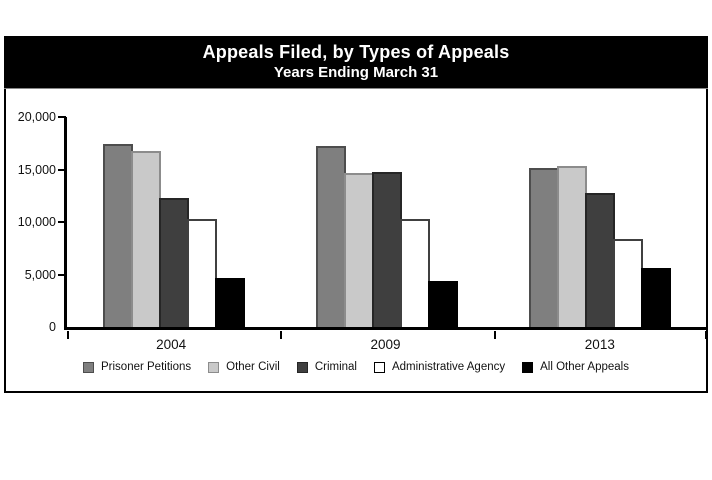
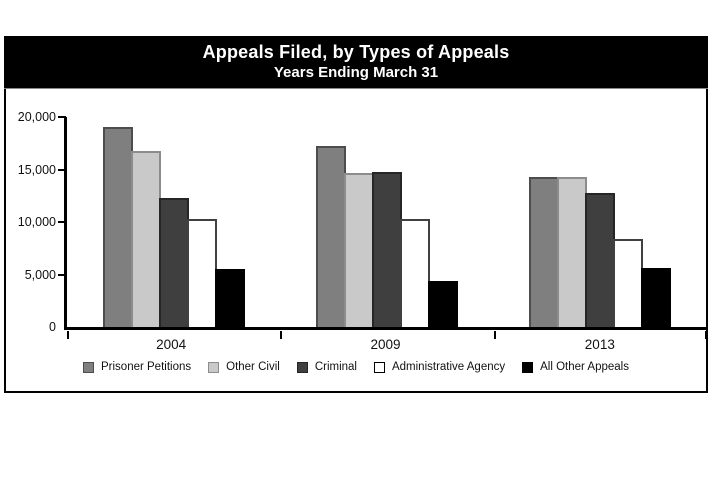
Prisoner Petitions/2004: 17400 -> 19000
All Other Appeals/2004: 4700 -> 5500
Prisoner Petitions/2013: 15100 -> 14300
Other Civil/2013: 15300 -> 14300
